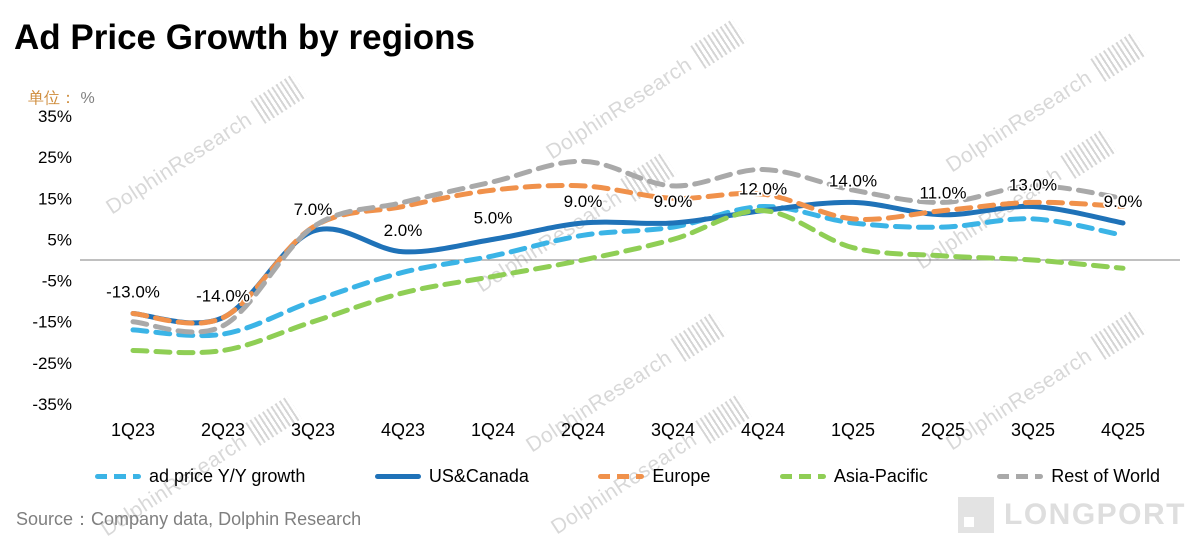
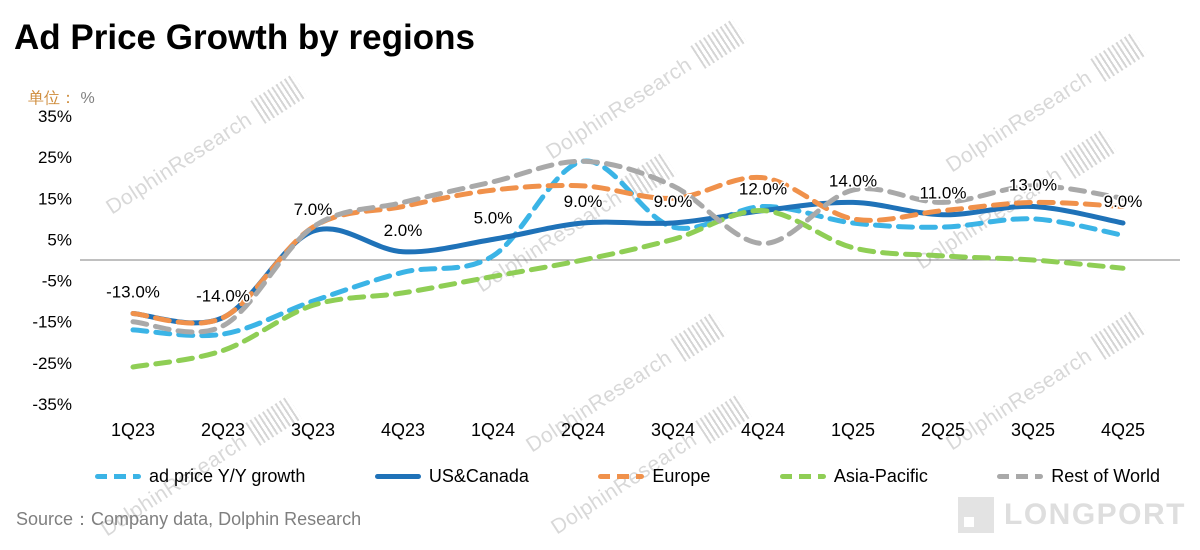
Asia-Pacific/1Q23: -22% -> -26%
Asia-Pacific/3Q23: -15% -> -11%
ad price Y/Y growth/2Q24: 6% -> 24%
Europe/4Q24: 16% -> 20%
Rest of World/4Q24: 22% -> 4%
